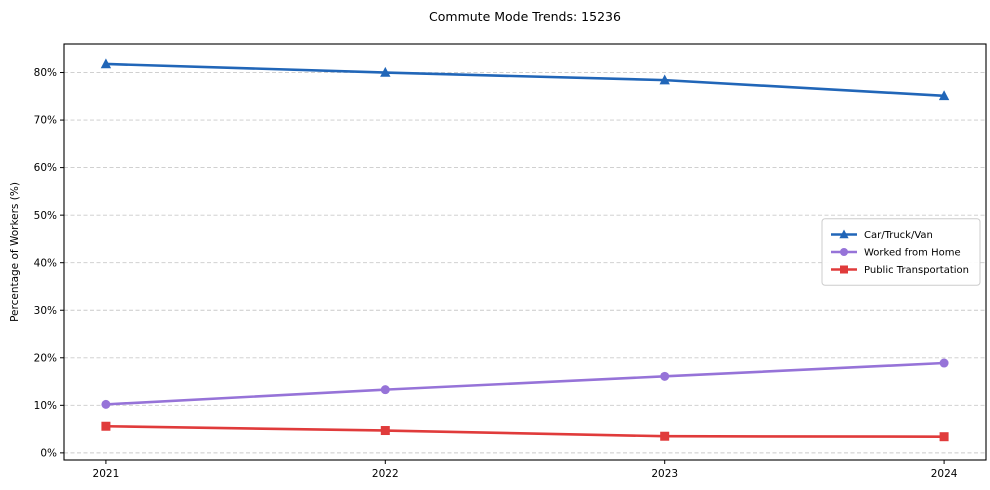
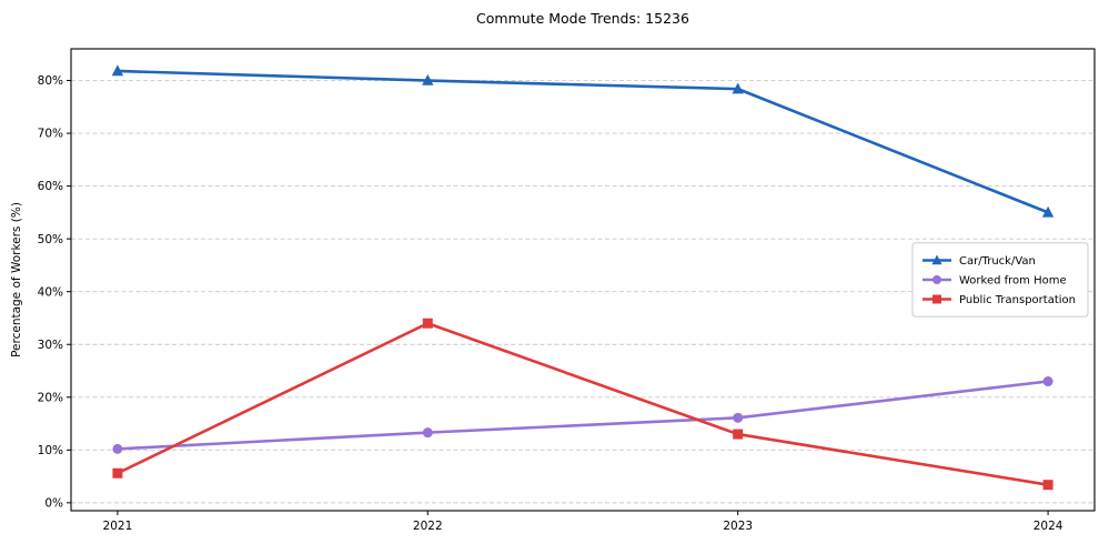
Public Transportation/2022: 5% -> 34%
Public Transportation/2023: 4% -> 13%
Car/Truck/Van/2024: 75% -> 55%
Worked from Home/2024: 19% -> 23%
